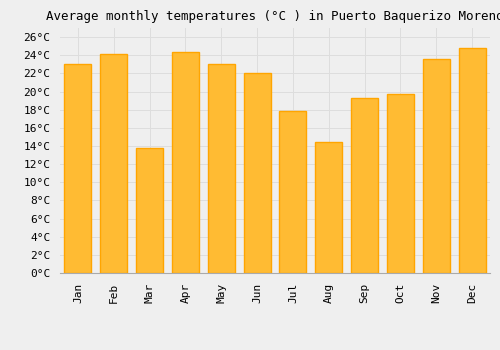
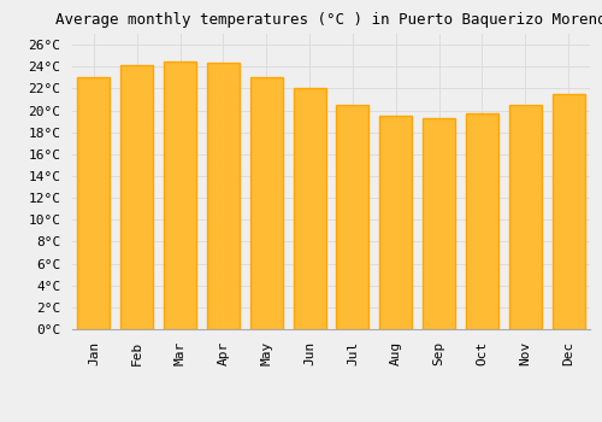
Mar: 13.8°C -> 24.5°C
Jul: 17.8°C -> 20.5°C
Aug: 14.4°C -> 19.5°C
Nov: 23.6°C -> 20.5°C
Dec: 24.8°C -> 21.5°C
